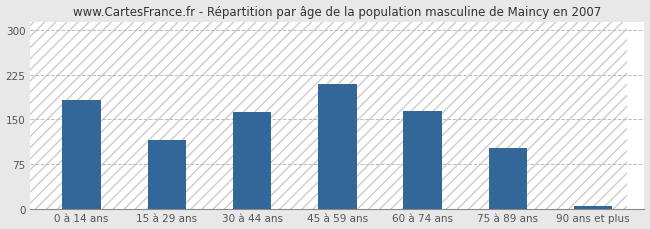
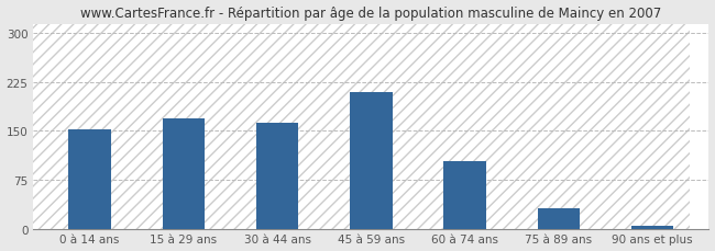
0 à 14 ans: 182 -> 152
15 à 29 ans: 116 -> 170
60 à 74 ans: 164 -> 103
75 à 89 ans: 102 -> 32
